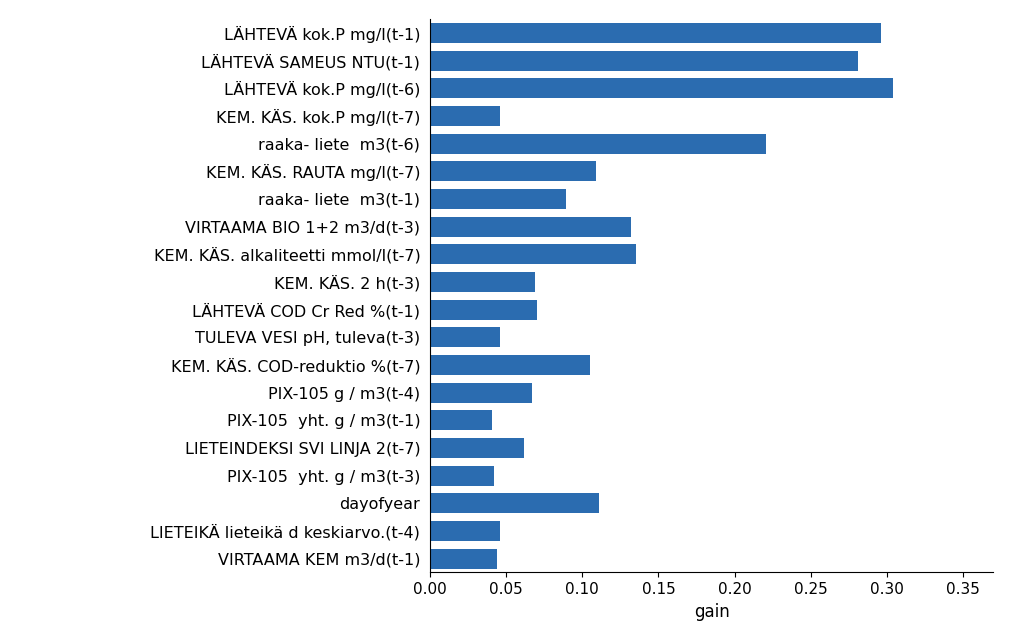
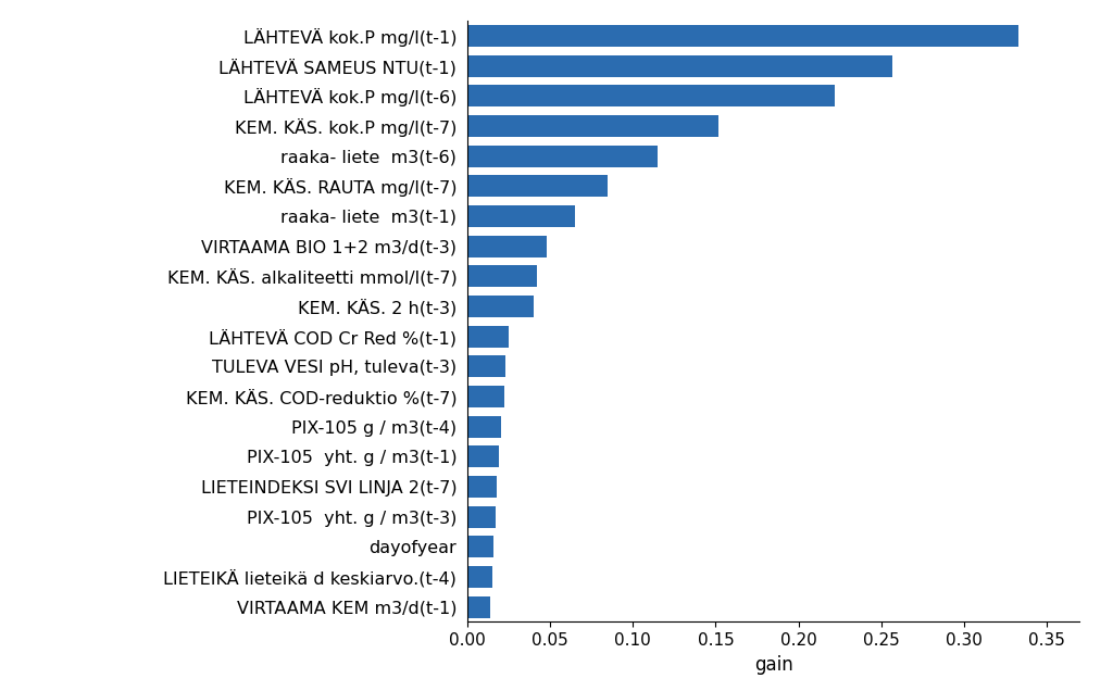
LÄHTEVÄ kok.P mg/l(t-1): 0.296 -> 0.333
LÄHTEVÄ SAMEUS NTU(t-1): 0.281 -> 0.257
LÄHTEVÄ kok.P mg/l(t-6): 0.304 -> 0.222
KEM. KÄS. kok.P mg/l(t-7): 0.046 -> 0.152
raaka- liete m3(t-6): 0.221 -> 0.115
KEM. KÄS. RAUTA mg/l(t-7): 0.109 -> 0.085
raaka- liete m3(t-1): 0.089 -> 0.065
VIRTAAMA BIO 1+2 m3/d(t-3): 0.132 -> 0.048
KEM. KÄS. alkaliteetti mmol/l(t-7): 0.135 -> 0.042
KEM. KÄS. 2 h(t-3): 0.069 -> 0.040
LÄHTEVÄ COD Cr Red %(t-1): 0.070 -> 0.025
TULEVA VESI pH, tuleva(t-3): 0.046 -> 0.023
KEM. KÄS. COD-reduktio %(t-7): 0.105 -> 0.022
PIX-105 g / m3(t-4): 0.067 -> 0.020
PIX-105 yht. g / m3(t-1): 0.041 -> 0.019
LIETEINDEKSI SVI LINJA 2(t-7): 0.062 -> 0.018
PIX-105 yht. g / m3(t-3): 0.042 -> 0.017
dayofyear: 0.111 -> 0.016
LIETEIKÄ lieteikä d keskiarvo.(t-4): 0.046 -> 0.015
VIRTAAMA KEM m3/d(t-1): 0.044 -> 0.014
